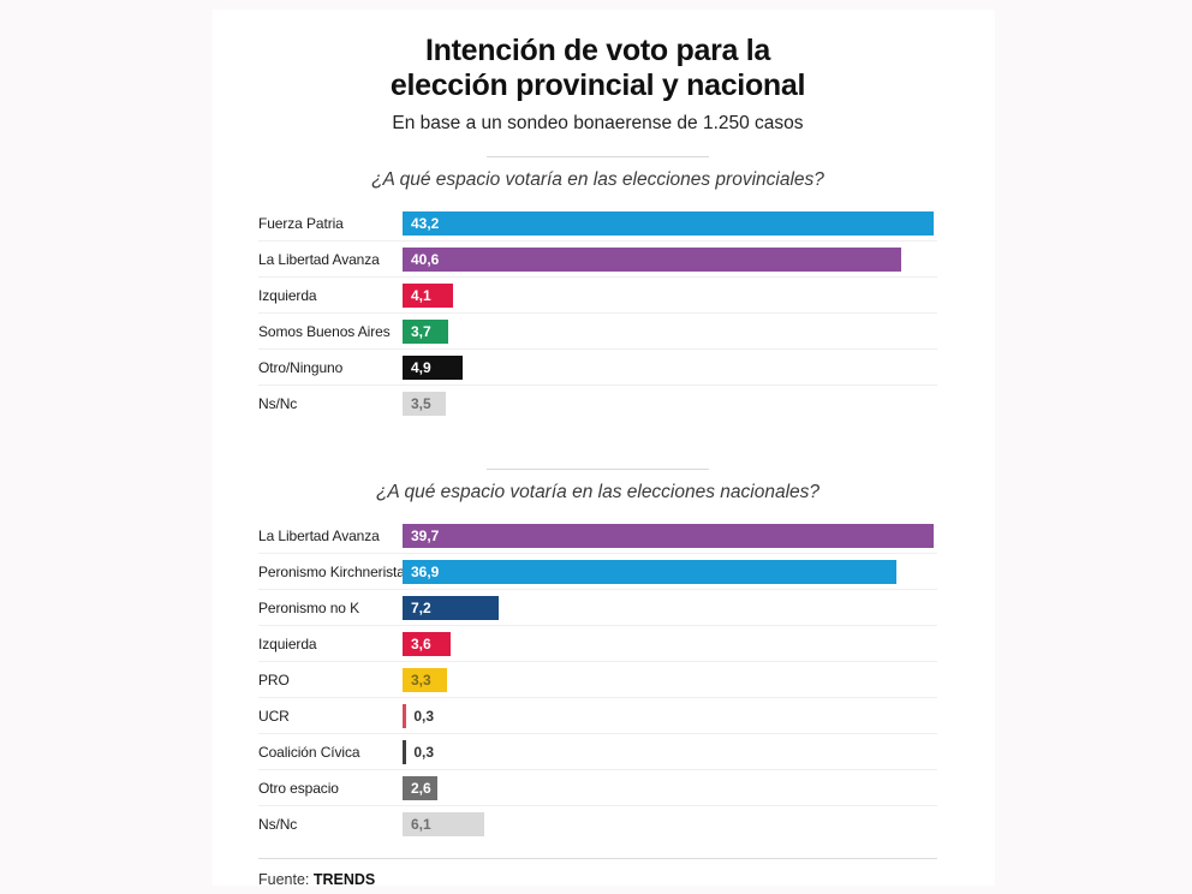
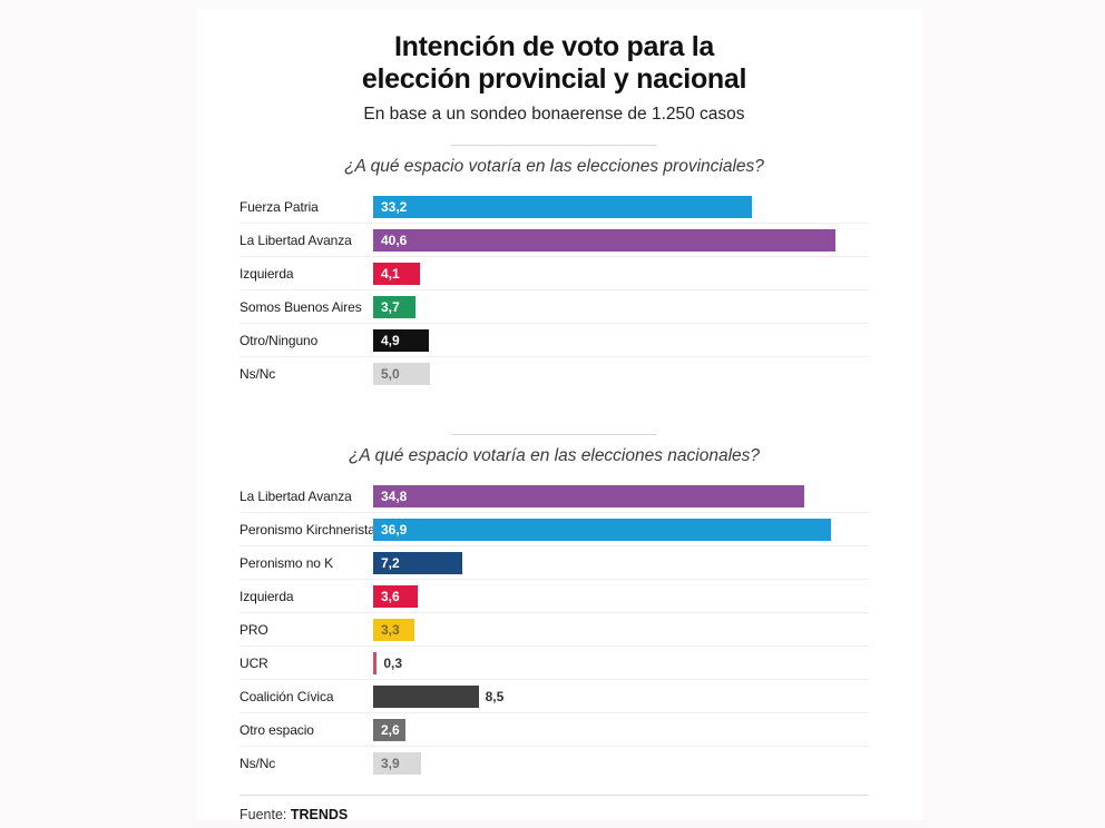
¿A qué espacio votaría en las elecciones provinciales?/Fuerza Patria: 43,2 -> 33,2
¿A qué espacio votaría en las elecciones provinciales?/Ns/Nc: 3,5 -> 5,0
¿A qué espacio votaría en las elecciones nacionales?/La Libertad Avanza: 39,7 -> 34,8
¿A qué espacio votaría en las elecciones nacionales?/Coalición Cívica: 0,3 -> 8,5
¿A qué espacio votaría en las elecciones nacionales?/Ns/Nc: 6,1 -> 3,9
